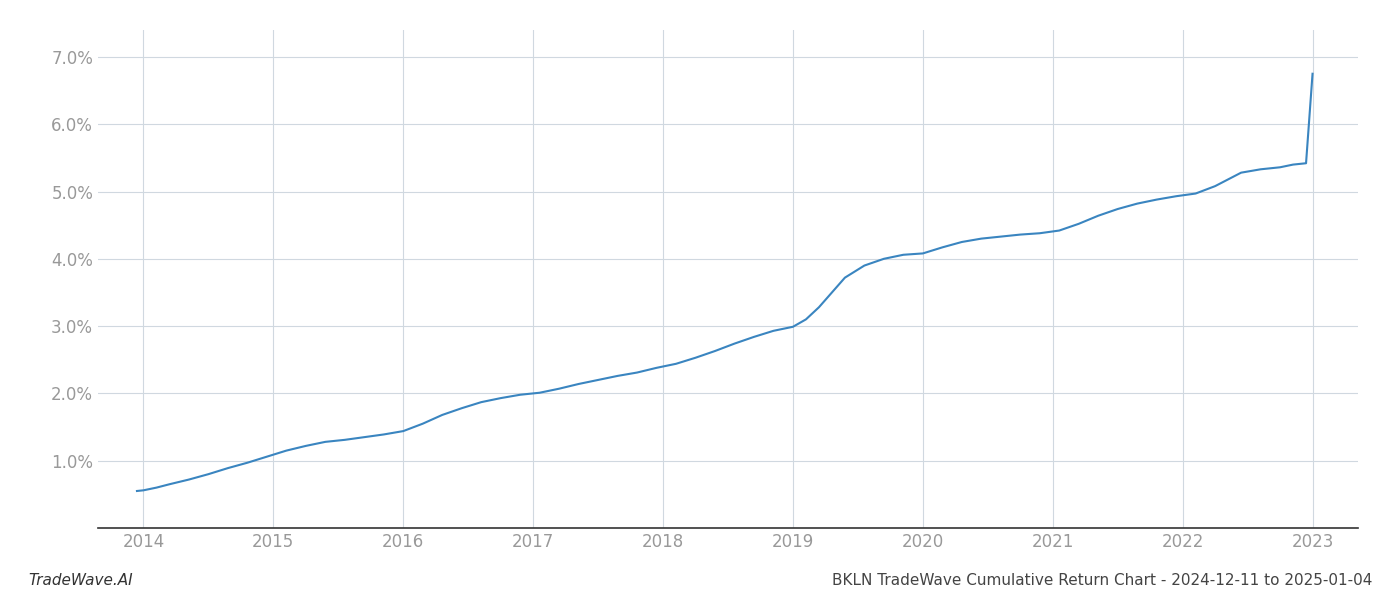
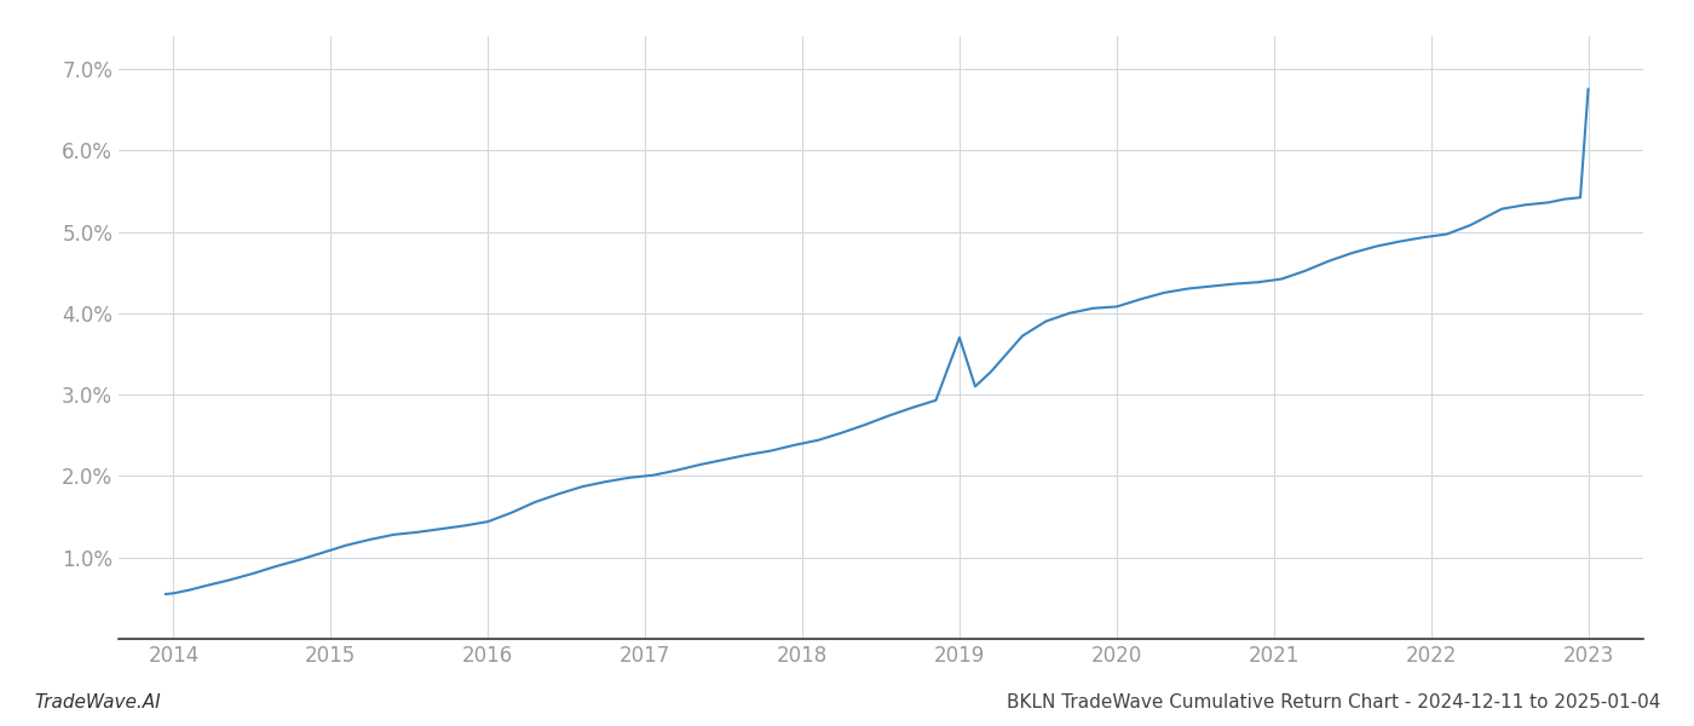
2019: 2.99% -> 3.70%
